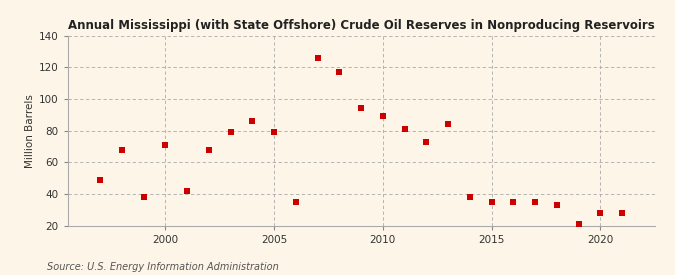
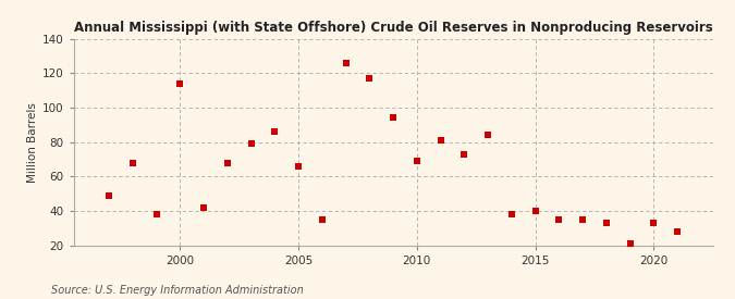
2000: 71 -> 114
2005: 79 -> 66
2010: 89 -> 69
2015: 35 -> 40
2020: 28 -> 33
